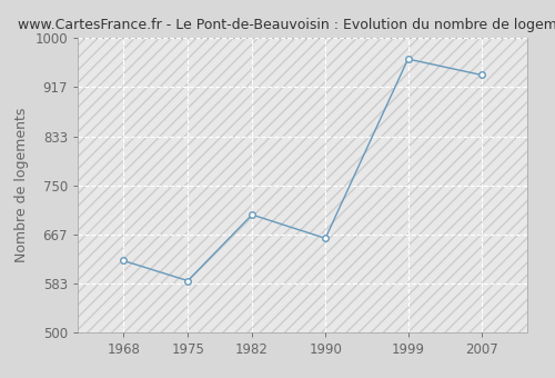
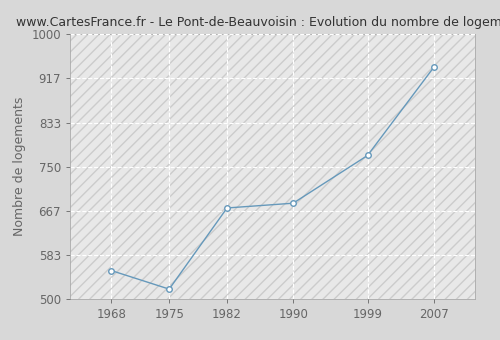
1968: 622 -> 554
1975: 588 -> 519
1982: 700 -> 672
1990: 660 -> 681
1999: 964 -> 771
